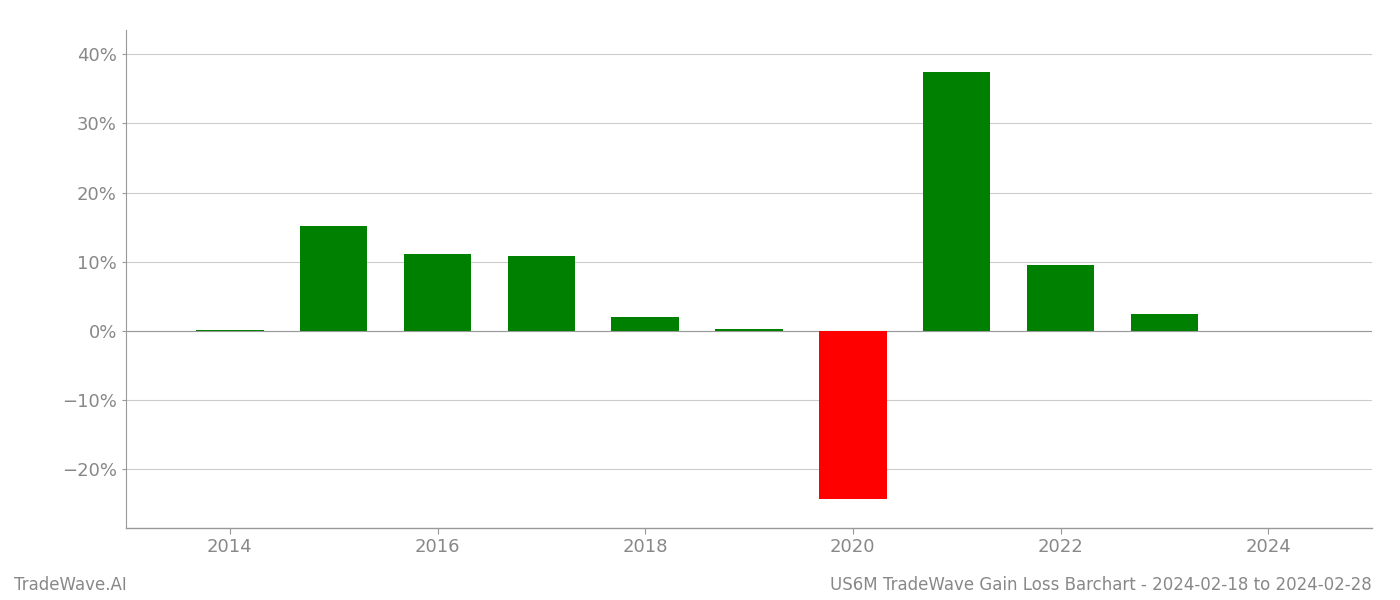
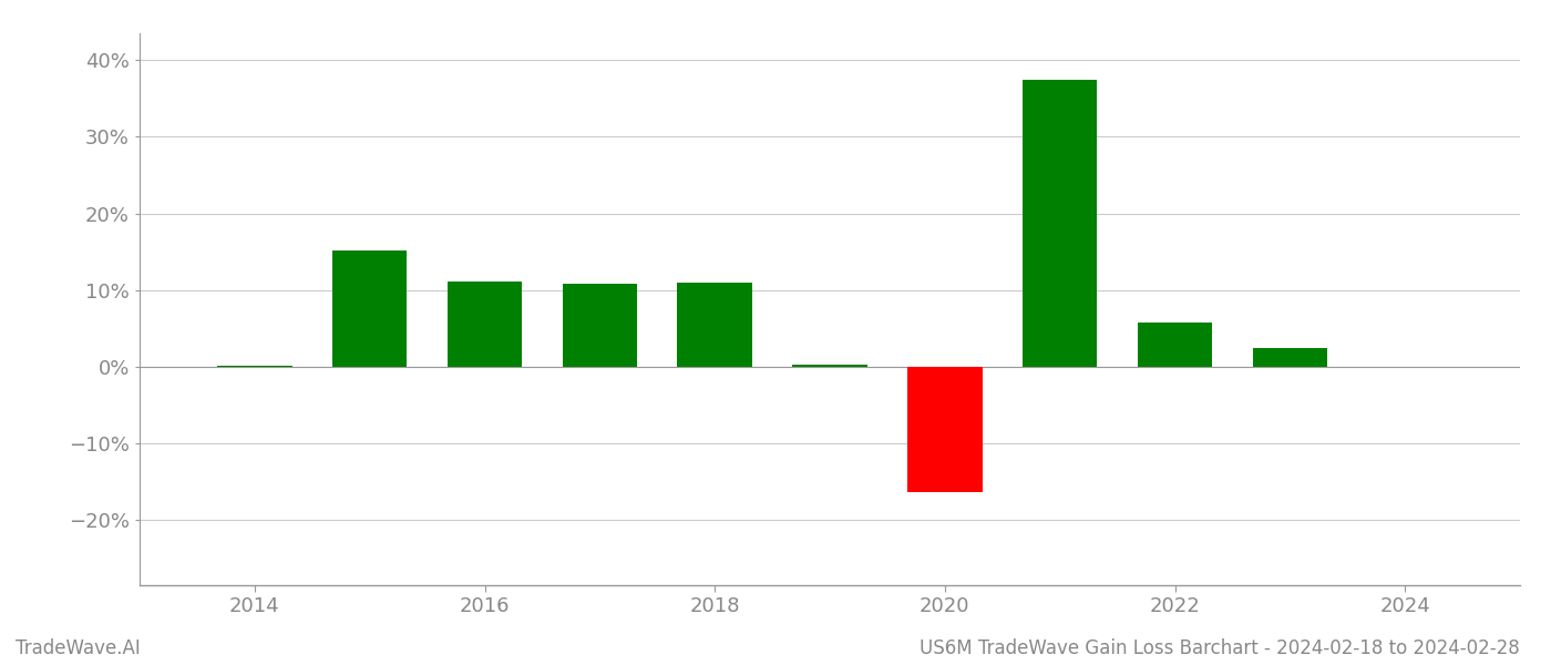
2018: 2.0% -> 11.0%
2020: -24.3% -> -16.4%
2022: 9.5% -> 5.8%
